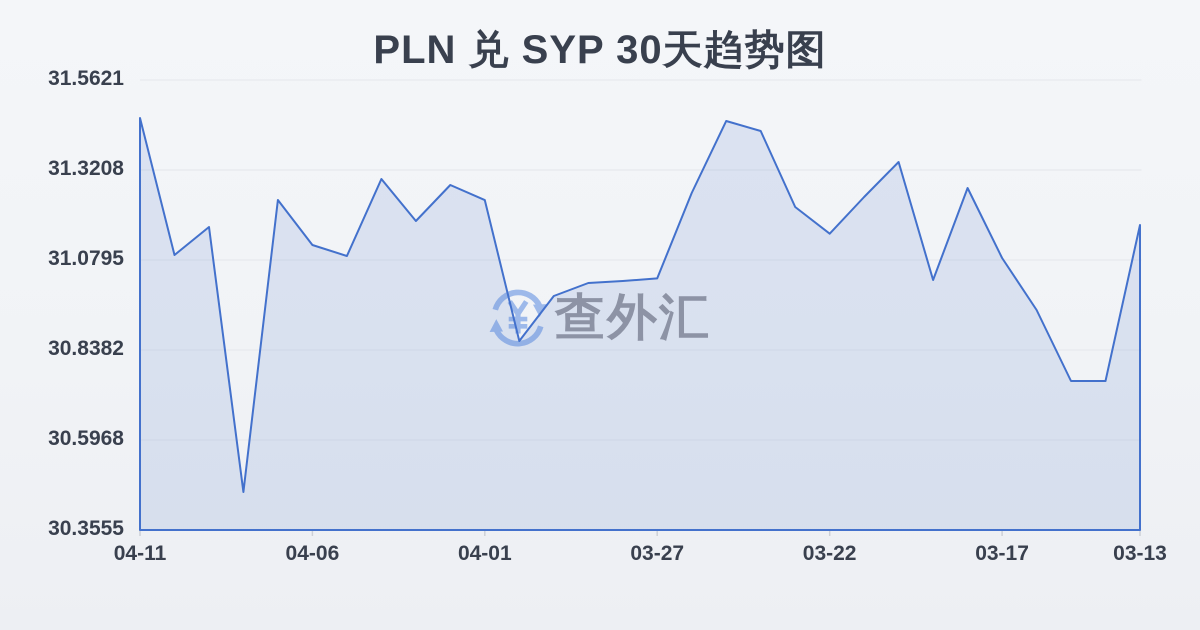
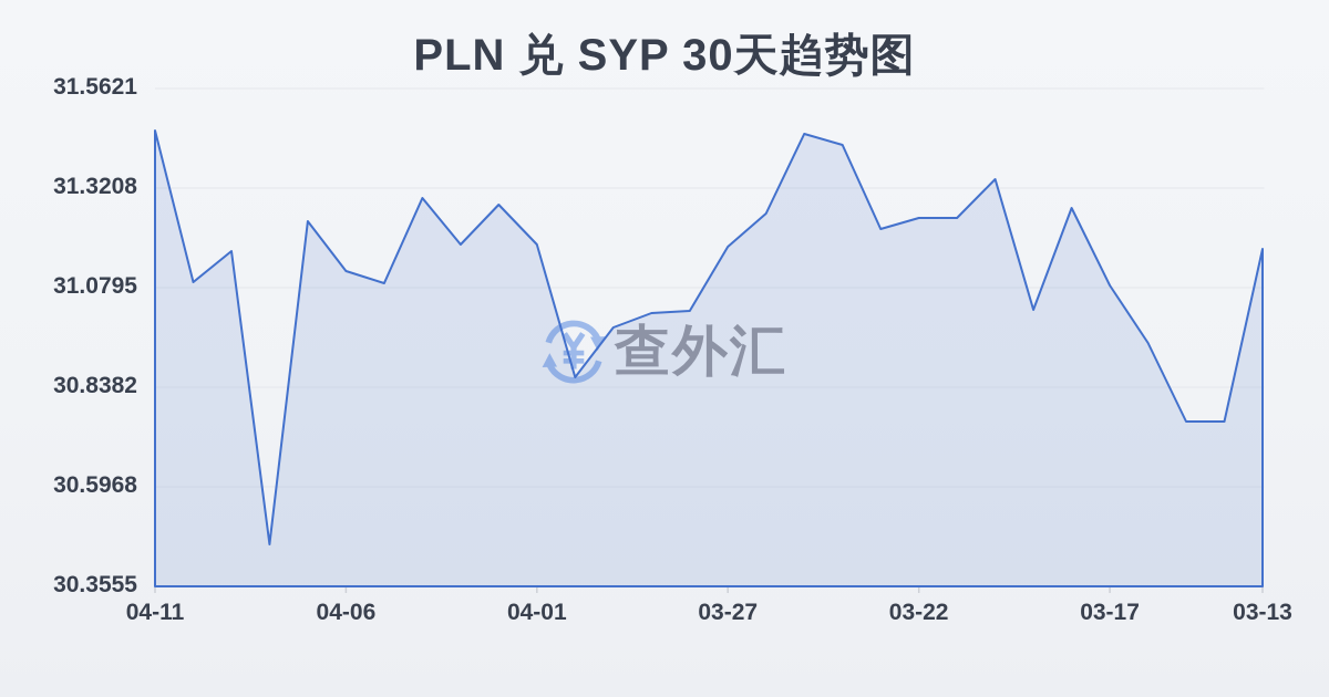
04-01: 31.24 -> 31.18
03-27: 31.03 -> 31.18
03-22: 31.15 -> 31.25
